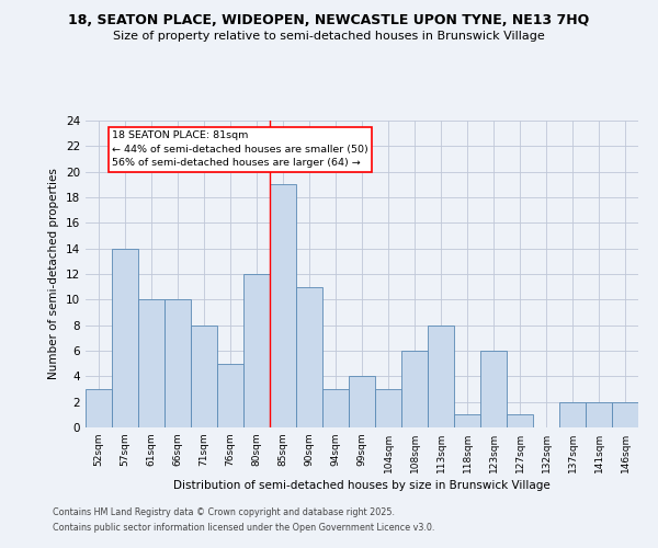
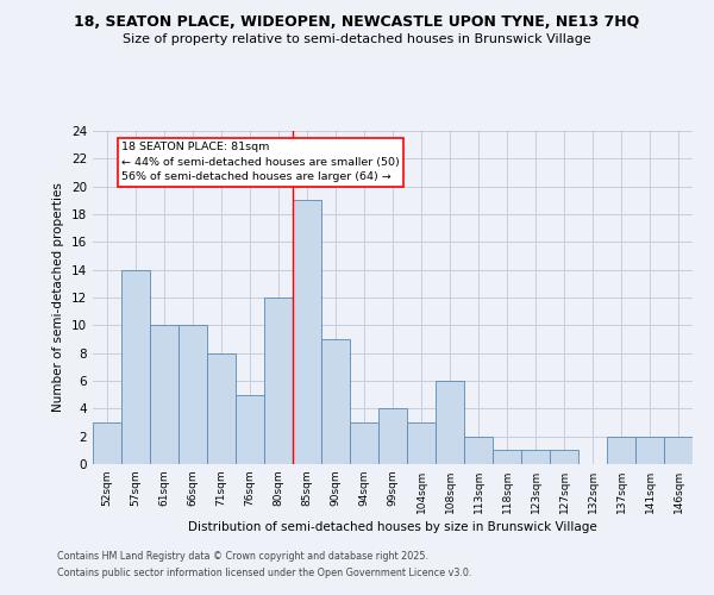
90sqm: 11 -> 9
113sqm: 8 -> 2
123sqm: 6 -> 1
